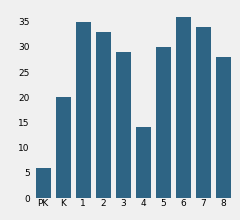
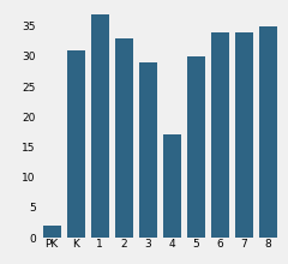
PK: 6 -> 2
K: 20 -> 31
1: 35 -> 37
4: 14 -> 17
6: 36 -> 34
8: 28 -> 35
